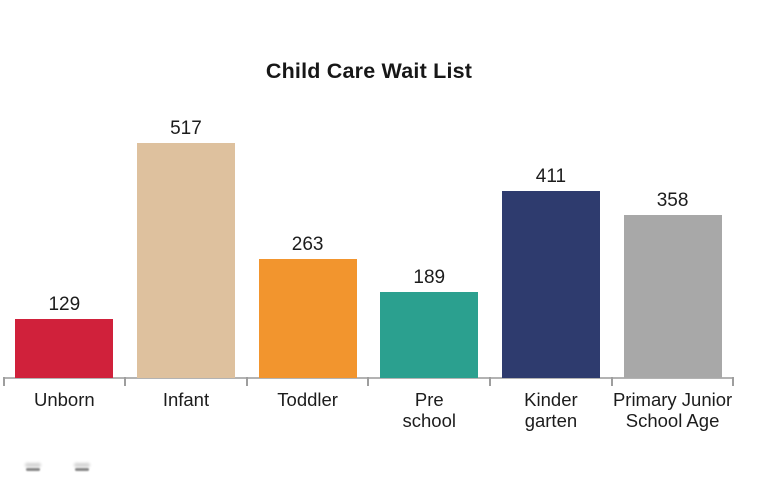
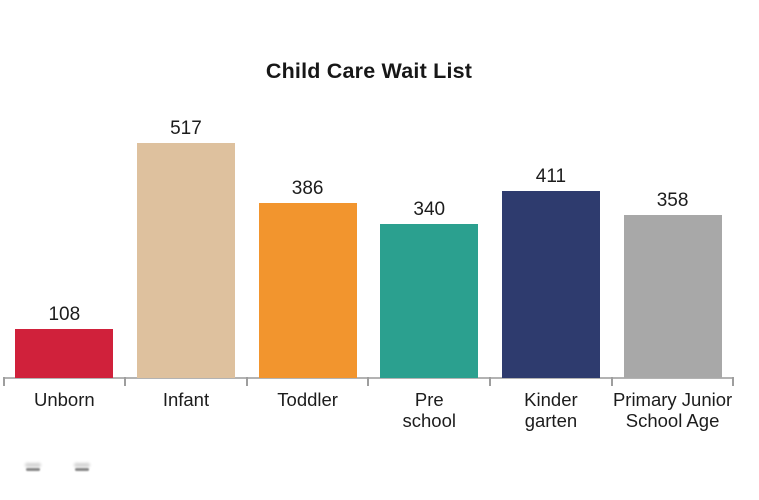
Unborn: 129 -> 108
Toddler: 263 -> 386
Pre school: 189 -> 340
